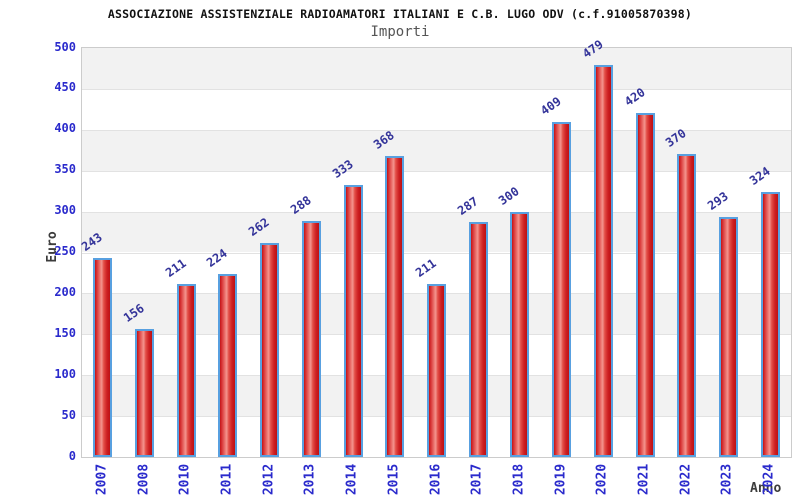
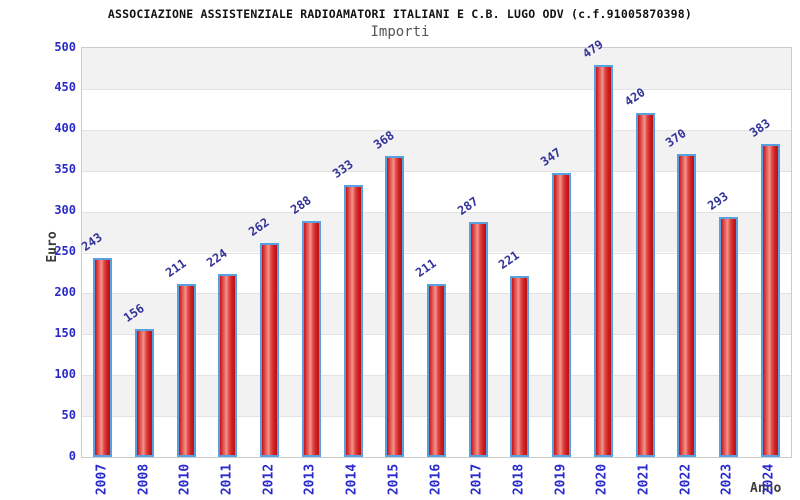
2018: 300 -> 221
2019: 409 -> 347
2024: 324 -> 383
